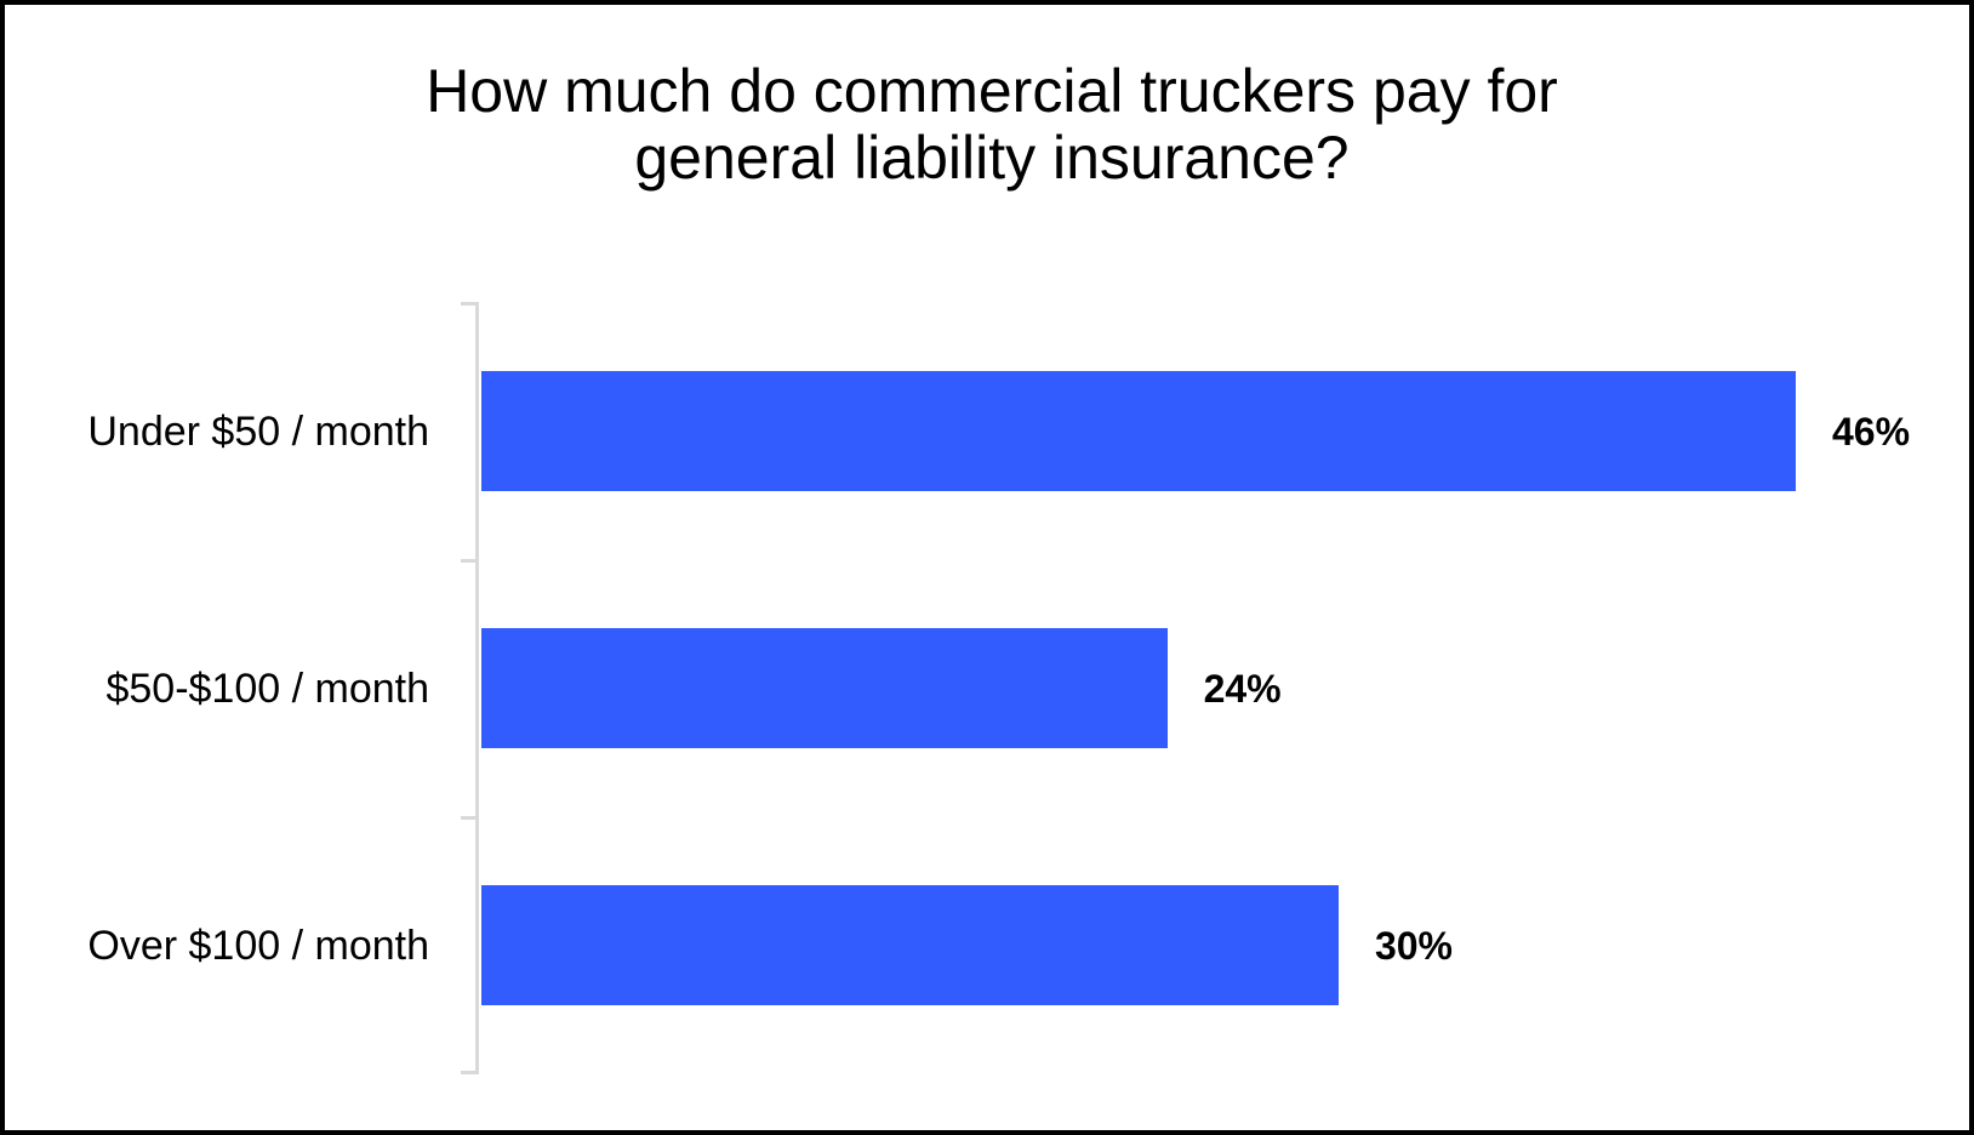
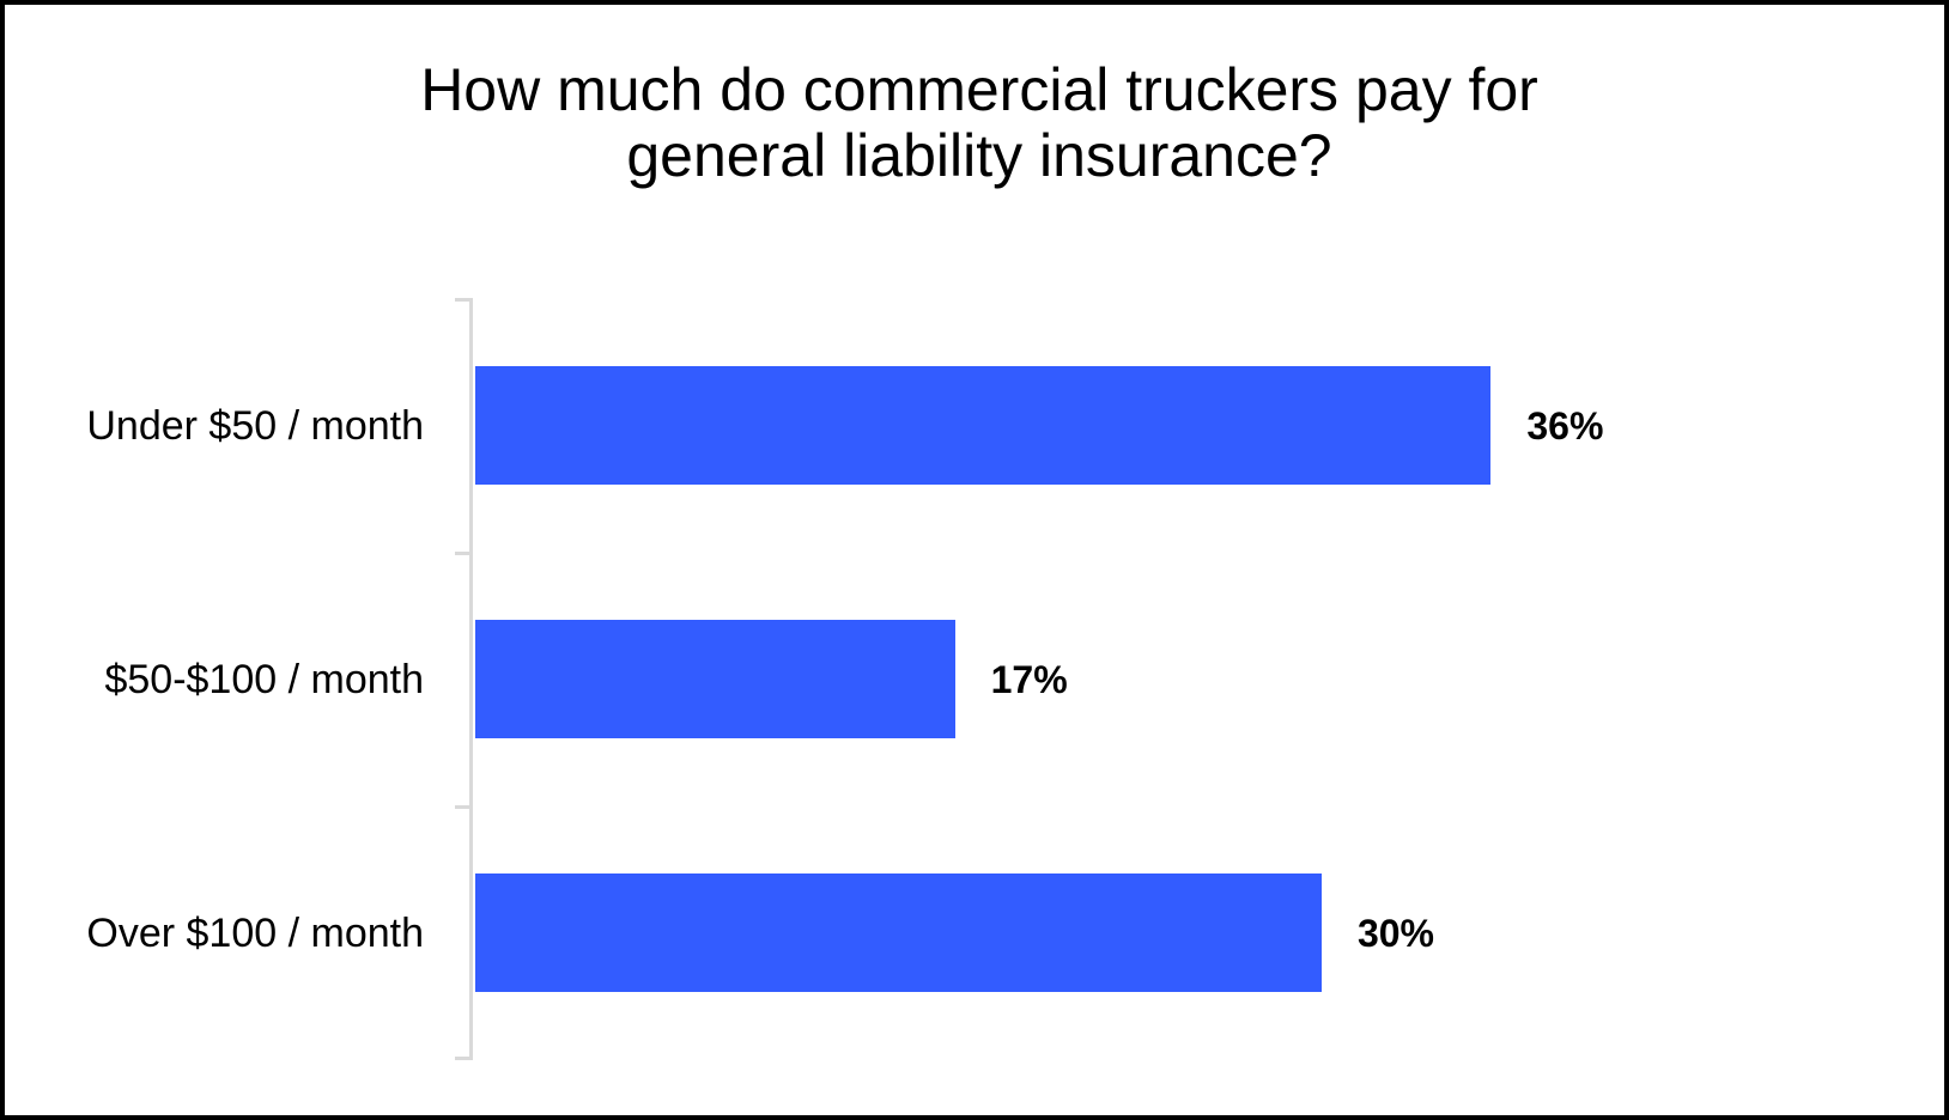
Under $50 / month: 46% -> 36%
$50-$100 / month: 24% -> 17%
